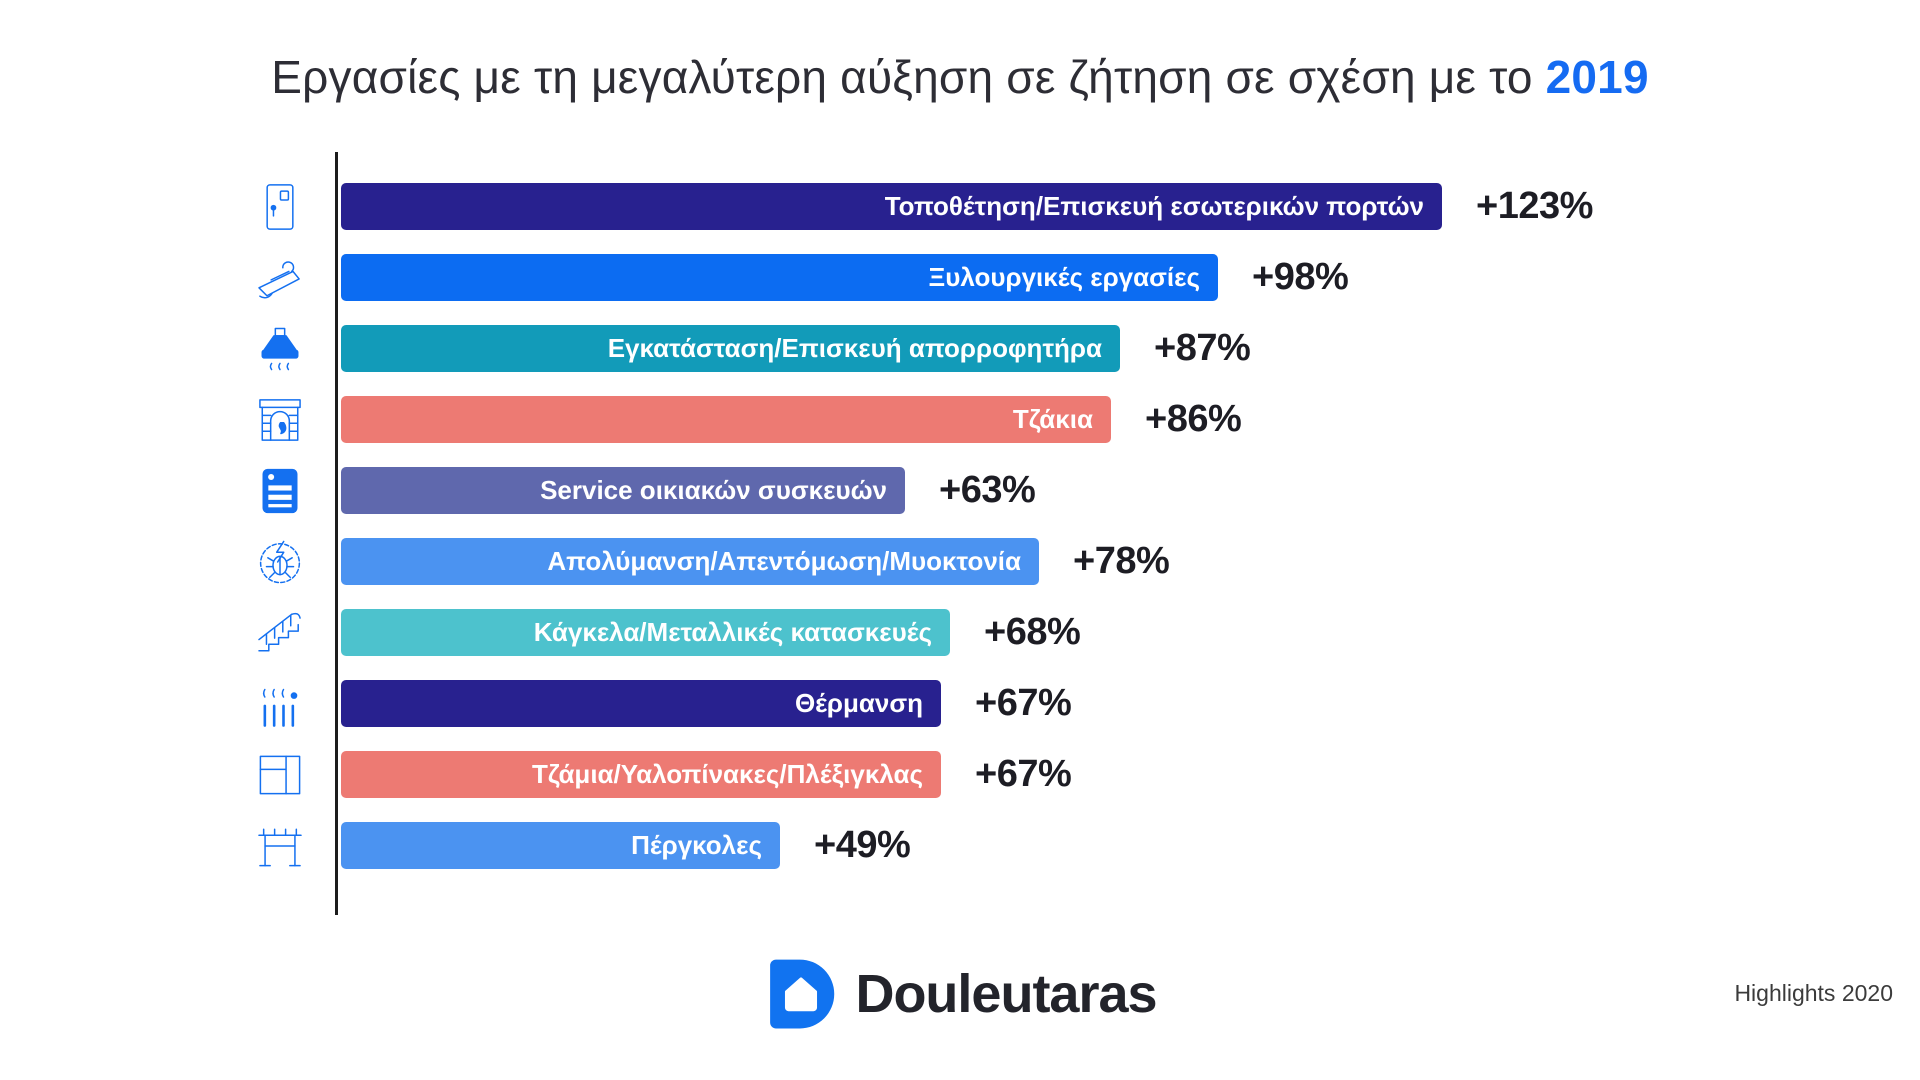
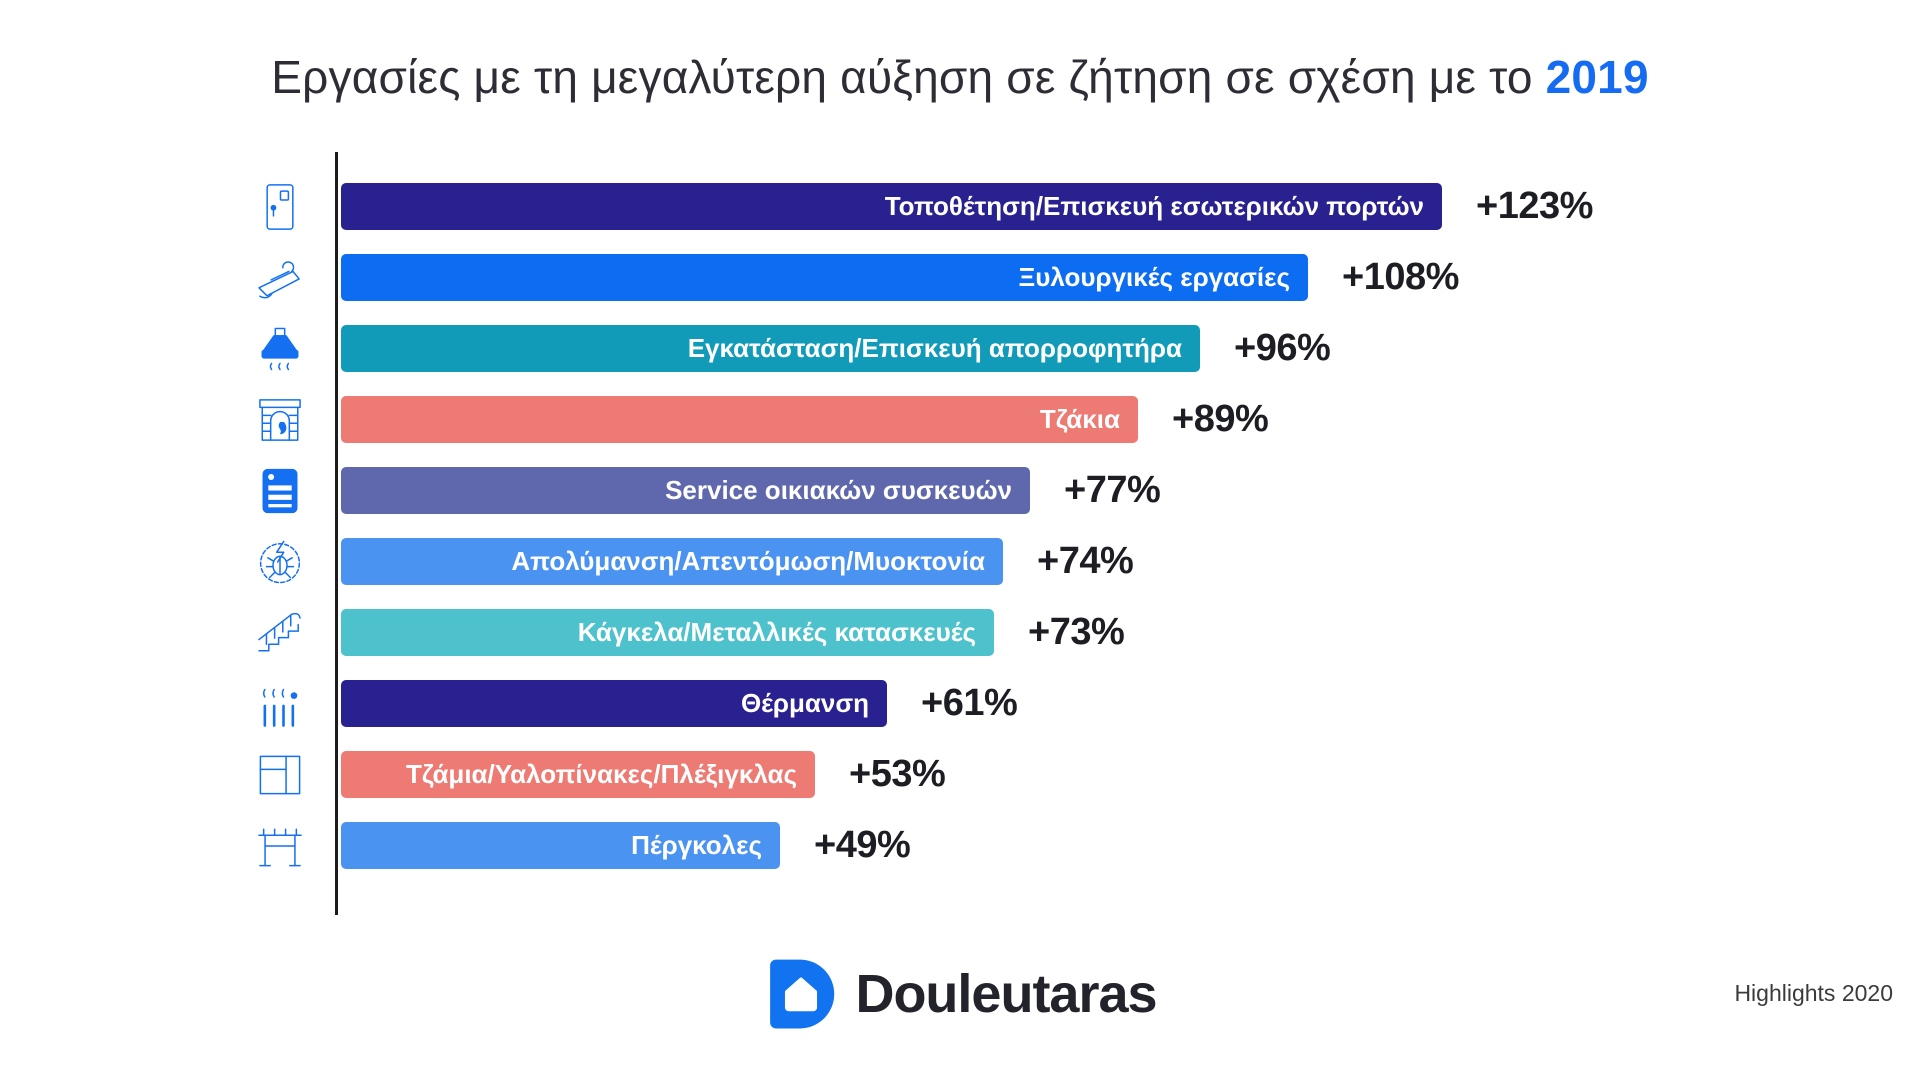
Ξυλουργικές εργασίες: +98% -> +108%
Εγκατάσταση/Επισκευή απορροφητήρα: +87% -> +96%
Τζάκια: +86% -> +89%
Service οικιακών συσκευών: +63% -> +77%
Απολύμανση/Απεντόμωση/Μυοκτονία: +78% -> +74%
Κάγκελα/Μεταλλικές κατασκευές: +68% -> +73%
Θέρμανση: +67% -> +61%
Τζάμια/Υαλοπίνακες/Πλέξιγκλας: +67% -> +53%
